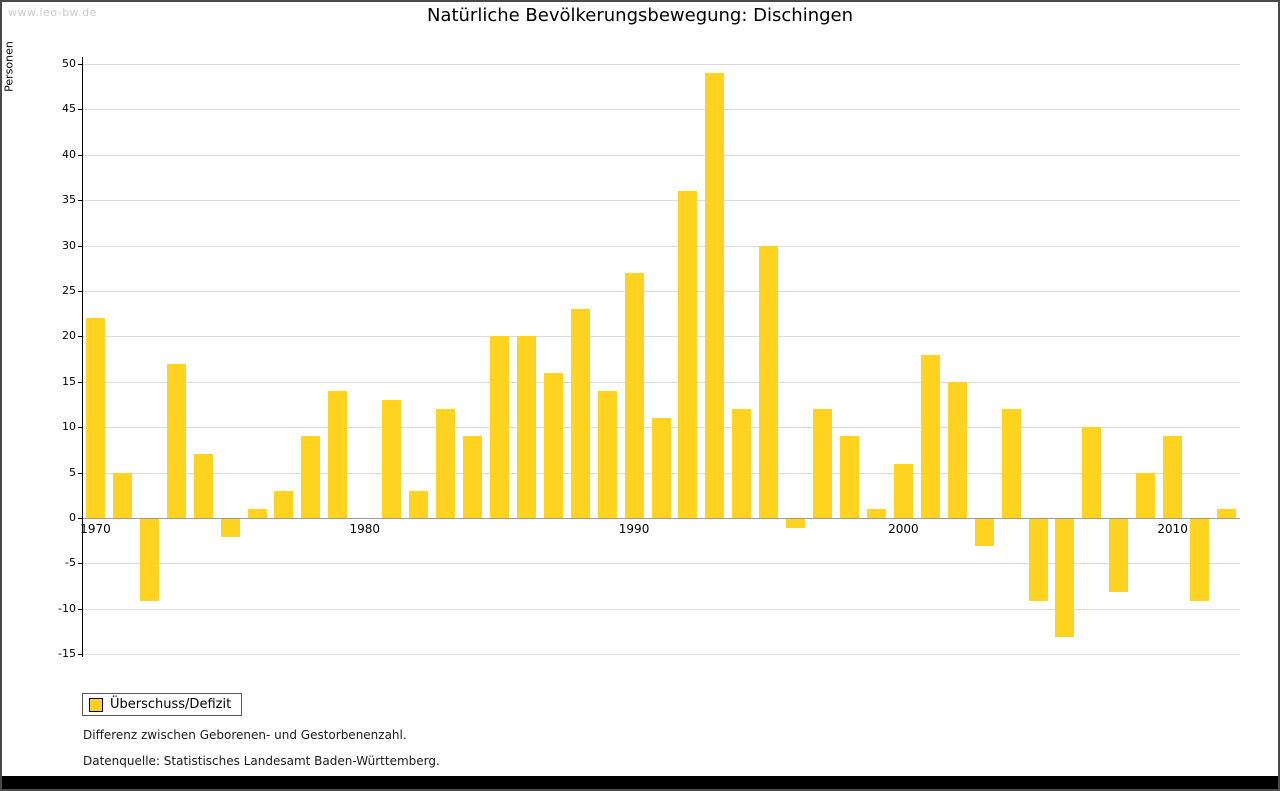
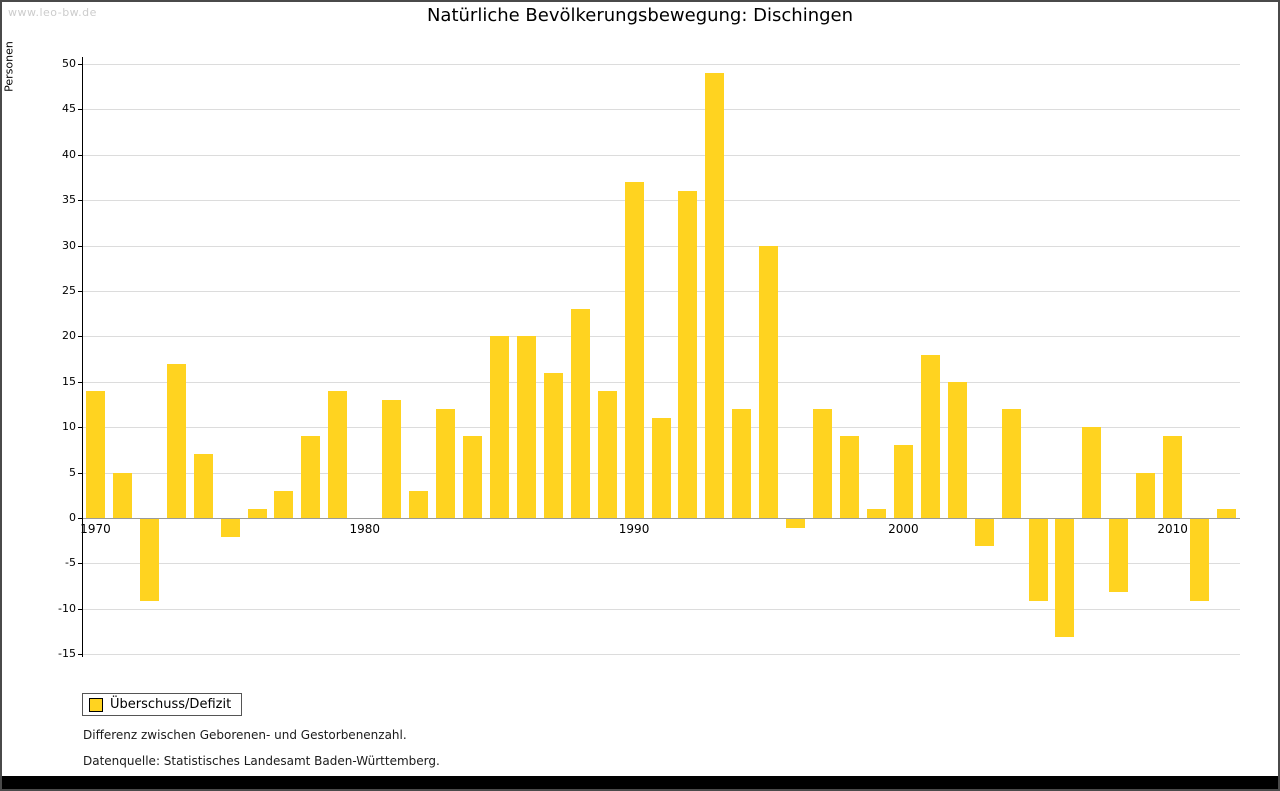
1970: 22 -> 14
1990: 27 -> 37
2000: 6 -> 8
